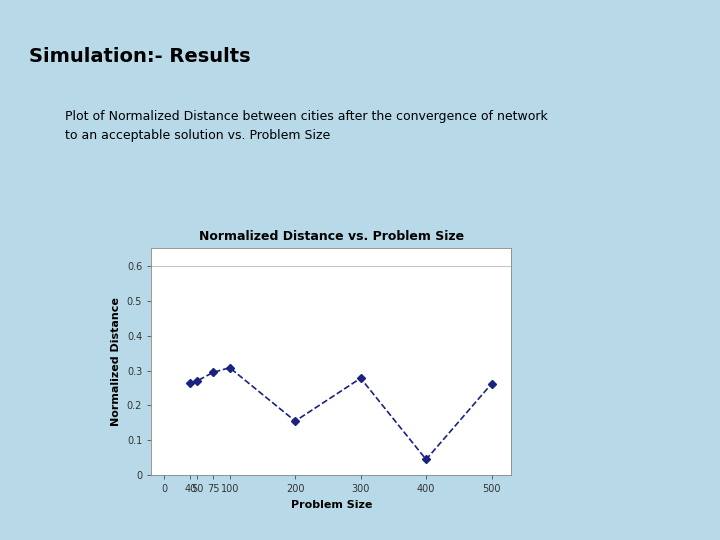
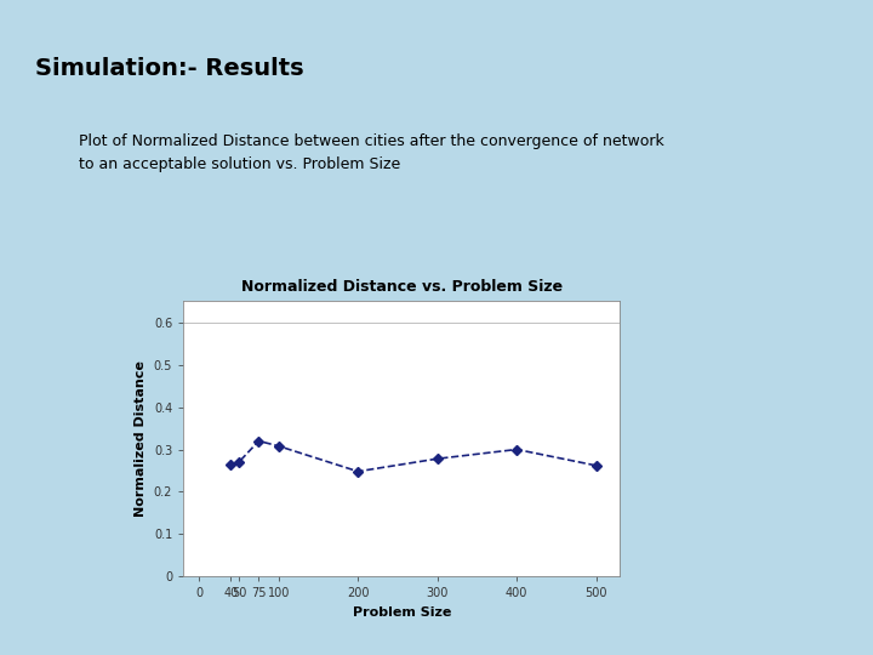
75: 0.295 -> 0.320
200: 0.155 -> 0.248
400: 0.045 -> 0.300
